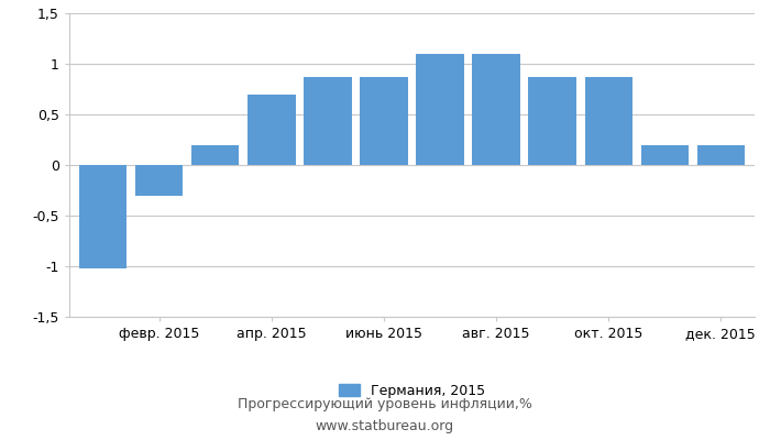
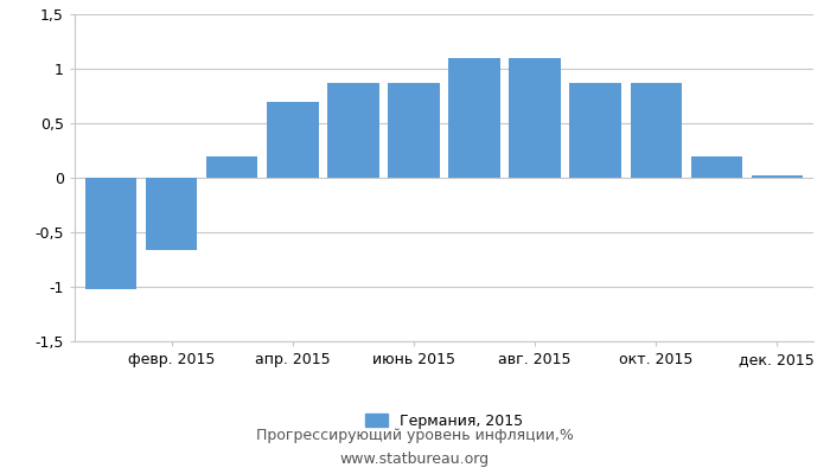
февр. 2015: -0,30 -> -0,66
дек. 2015: 0,20 -> 0,02
